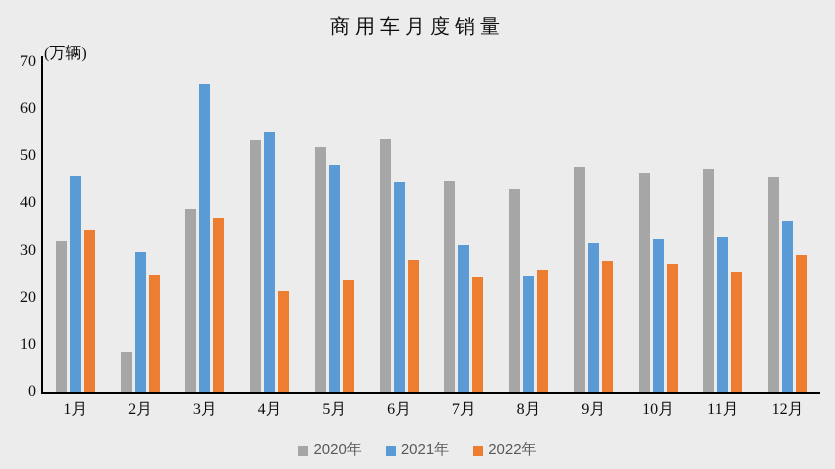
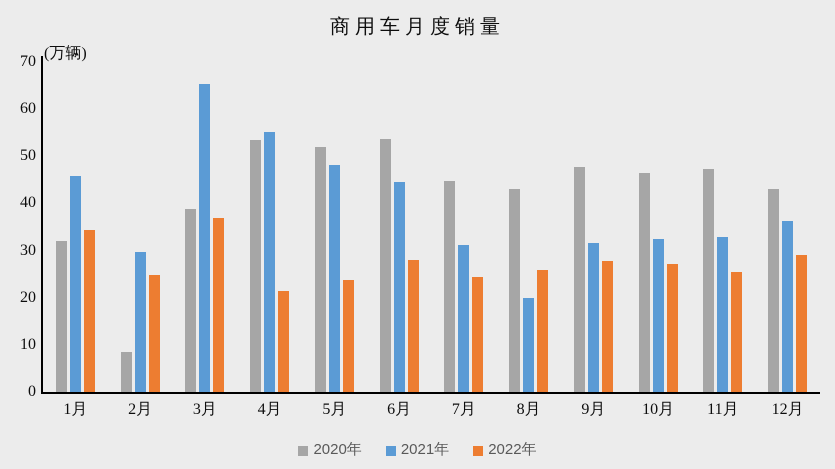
2021年/8月: 25 -> 20
2020年/12月: 46 -> 43
